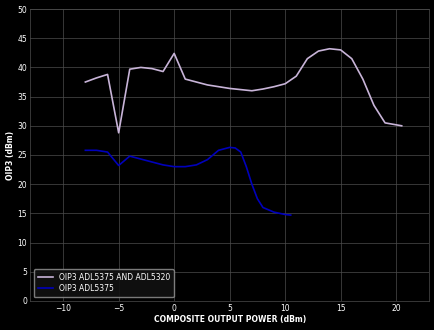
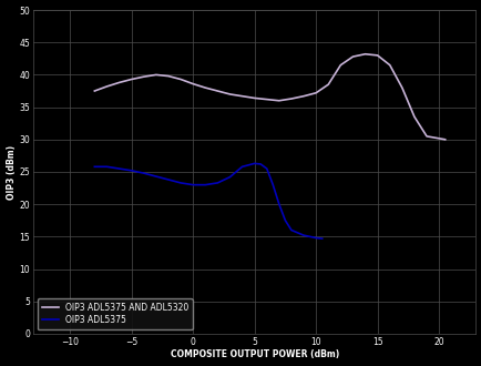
OIP3 ADL5375 AND ADL5320/−5: 28.8 -> 39.3
OIP3 ADL5375/−5: 23.2 -> 25.2
OIP3 ADL5375 AND ADL5320/0: 42.4 -> 38.6
